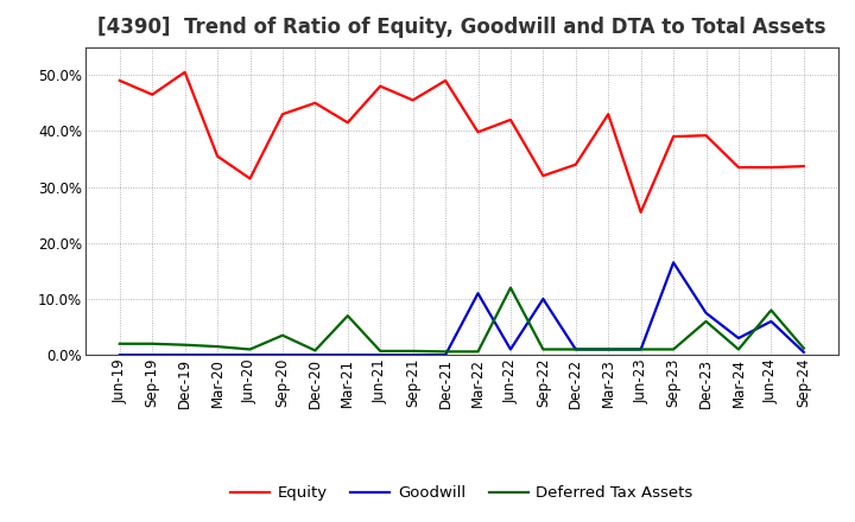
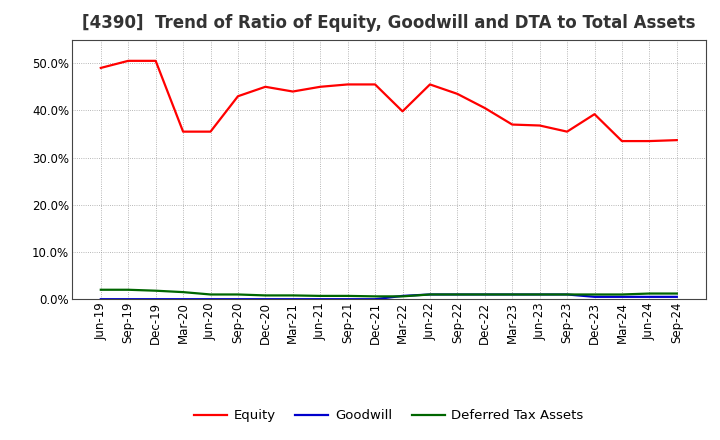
Equity/Sep-19: 46.5% -> 50.5%
Equity/Jun-20: 31.5% -> 35.5%
Deferred Tax Assets/Sep-20: 3.5% -> 1.0%
Equity/Mar-21: 41.5% -> 44.0%
Deferred Tax Assets/Mar-21: 7.0% -> 0.8%
Equity/Jun-21: 48.0% -> 45.0%
Equity/Dec-21: 49.0% -> 45.5%
Goodwill/Mar-22: 11.0% -> 0.7%
Equity/Jun-22: 42.0% -> 45.5%
Deferred Tax Assets/Jun-22: 12.0% -> 1.0%
Equity/Sep-22: 32.0% -> 43.5%
Goodwill/Sep-22: 10.0% -> 1.0%
Equity/Dec-22: 34.0% -> 40.5%
Equity/Mar-23: 43.0% -> 37.0%
Equity/Jun-23: 25.5% -> 36.8%
Equity/Sep-23: 39.0% -> 35.5%
Goodwill/Sep-23: 16.5% -> 1.0%
Goodwill/Dec-23: 7.5% -> 0.5%
Deferred Tax Assets/Dec-23: 6.0% -> 1.0%
Goodwill/Mar-24: 3.0% -> 0.5%
Goodwill/Jun-24: 6.0% -> 0.5%
Deferred Tax Assets/Jun-24: 8.0% -> 1.2%
